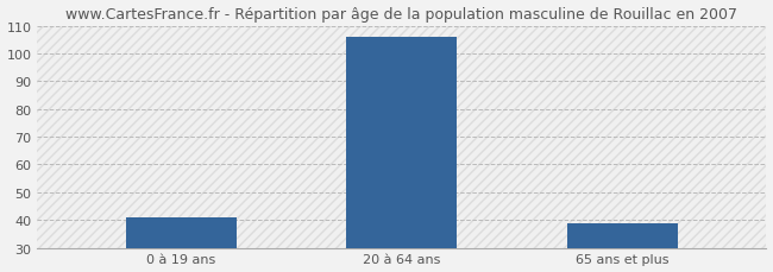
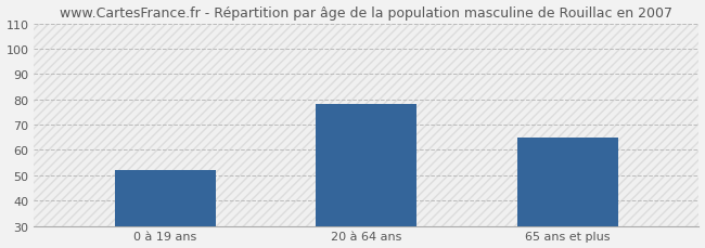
0 à 19 ans: 41 -> 52
20 à 64 ans: 106 -> 78
65 ans et plus: 39 -> 65
